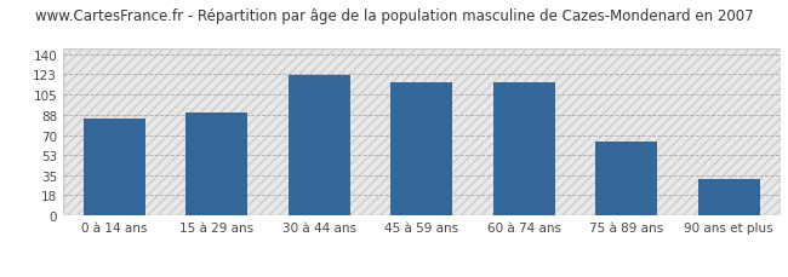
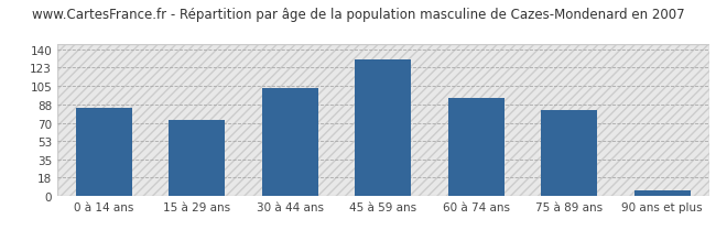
15 à 29 ans: 90 -> 73
30 à 44 ans: 122 -> 103
45 à 59 ans: 116 -> 131
60 à 74 ans: 116 -> 94
75 à 89 ans: 64 -> 82
90 ans et plus: 32 -> 6
